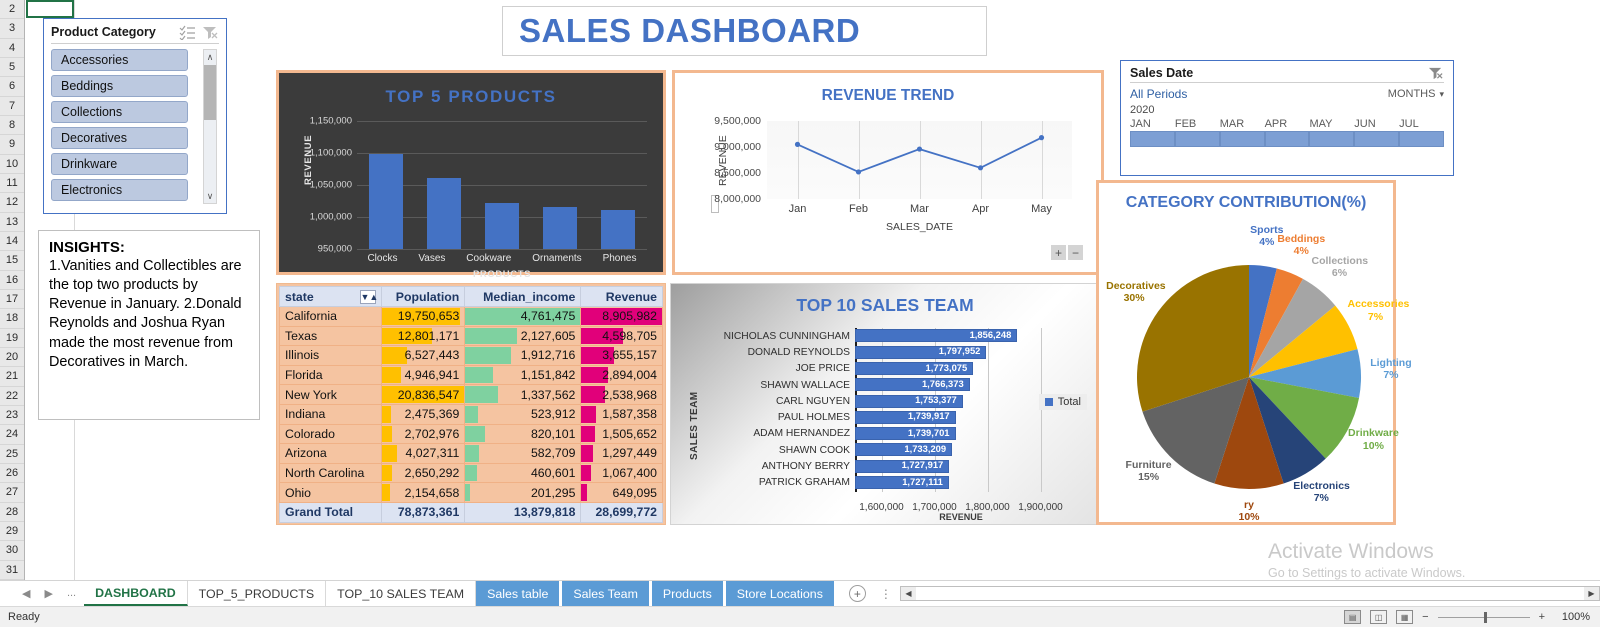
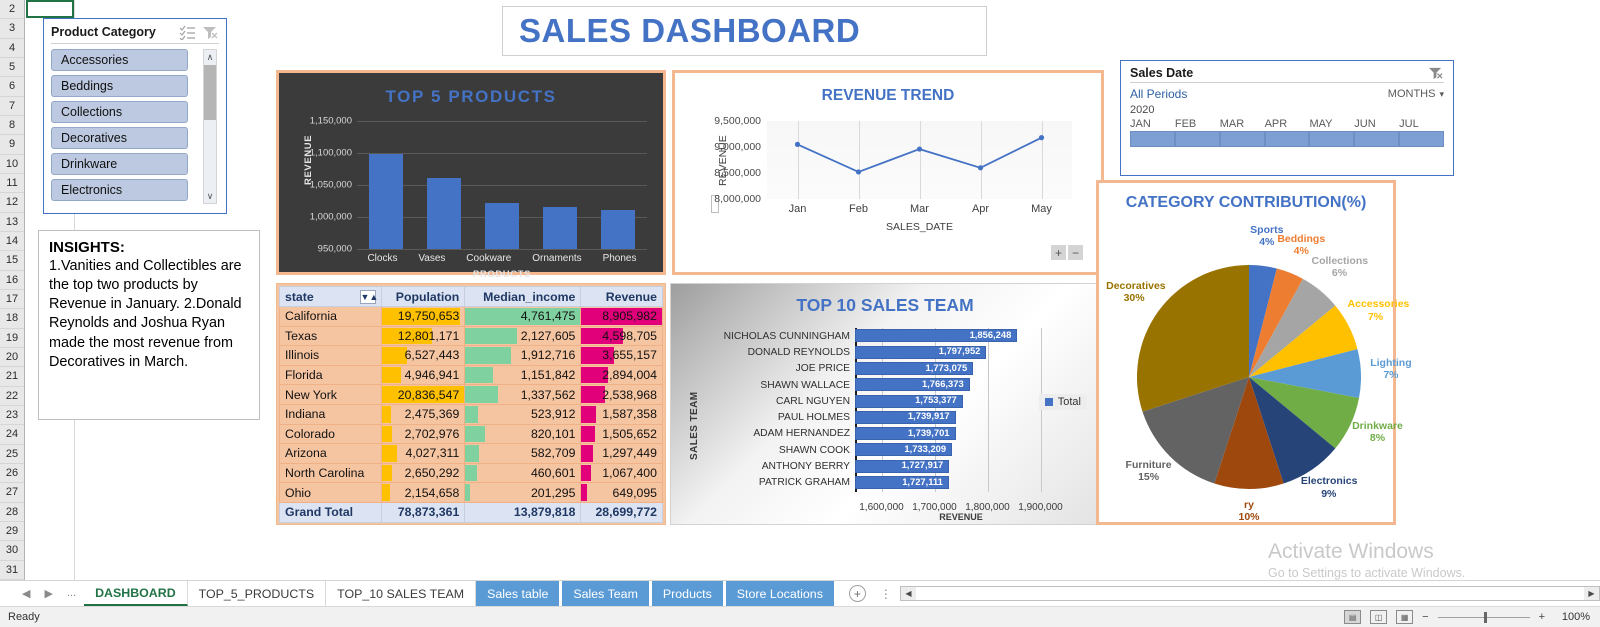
CATEGORY CONTRIBUTION(%)/Drinkware: 10% -> 8%
CATEGORY CONTRIBUTION(%)/Electronics: 7% -> 9%
